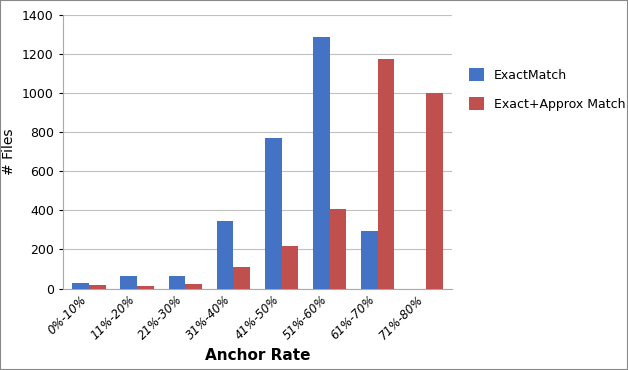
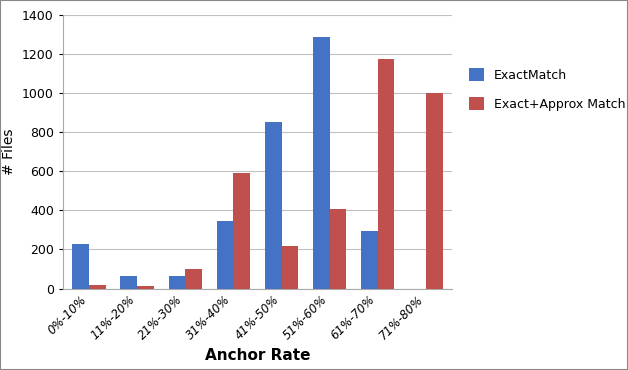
ExactMatch/0%-10%: 30 -> 230
Exact+Approx Match/21%-30%: 20 -> 100
Exact+Approx Match/31%-40%: 110 -> 590
ExactMatch/41%-50%: 770 -> 850
